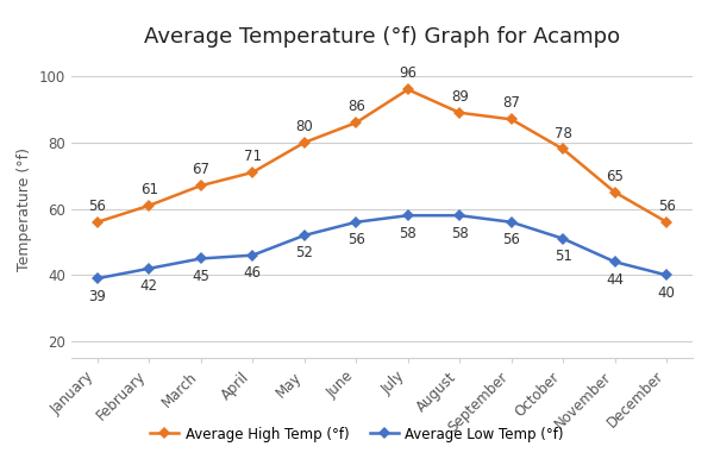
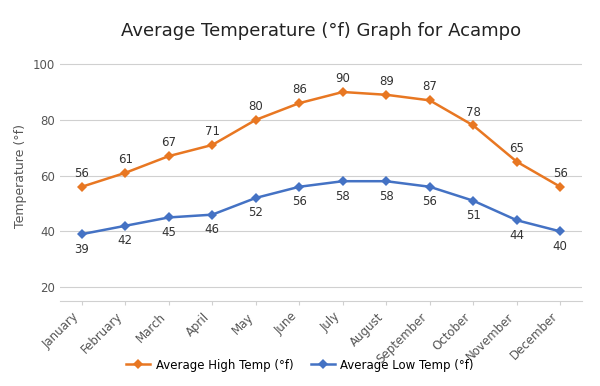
Average High Temp (°f)/July: 96 -> 90
